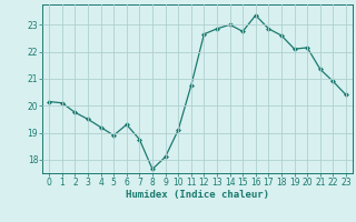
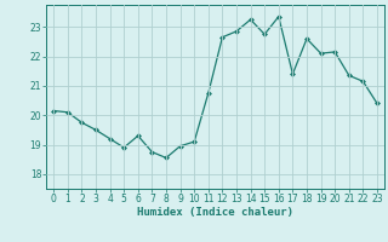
8: 17.65 -> 18.55
9: 18.10 -> 18.95
14: 23.00 -> 23.25
17: 22.85 -> 21.40
22: 20.90 -> 21.15
